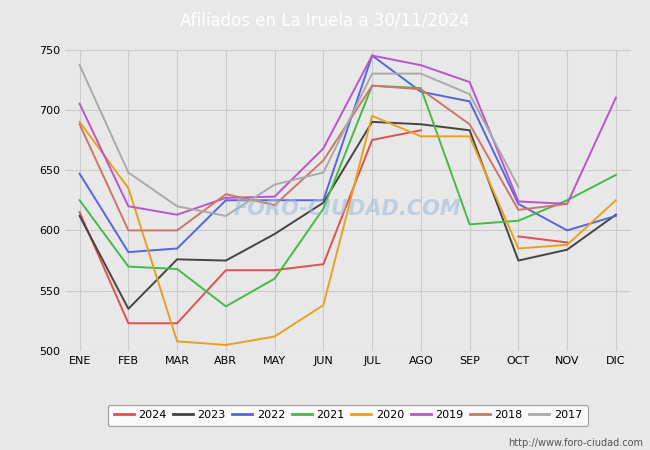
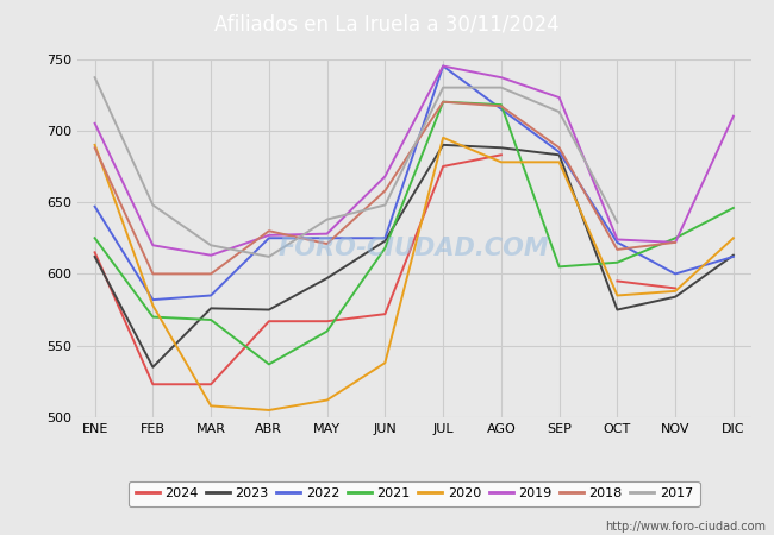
2020/FEB: 635 -> 578
2022/SEP: 707 -> 685
